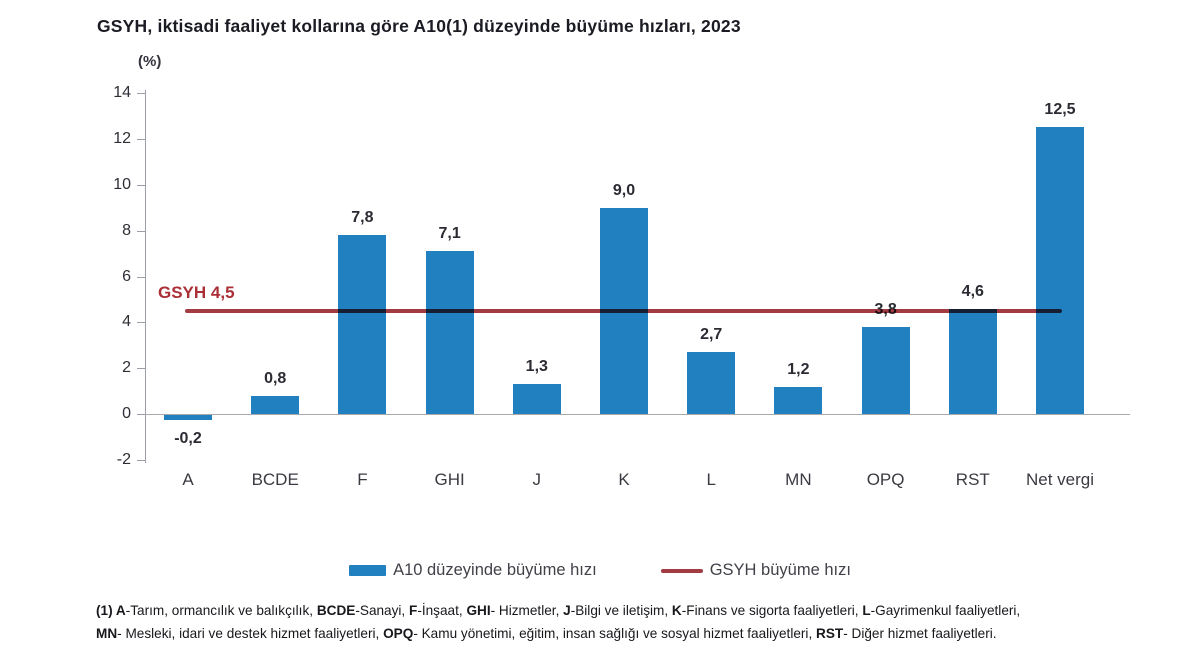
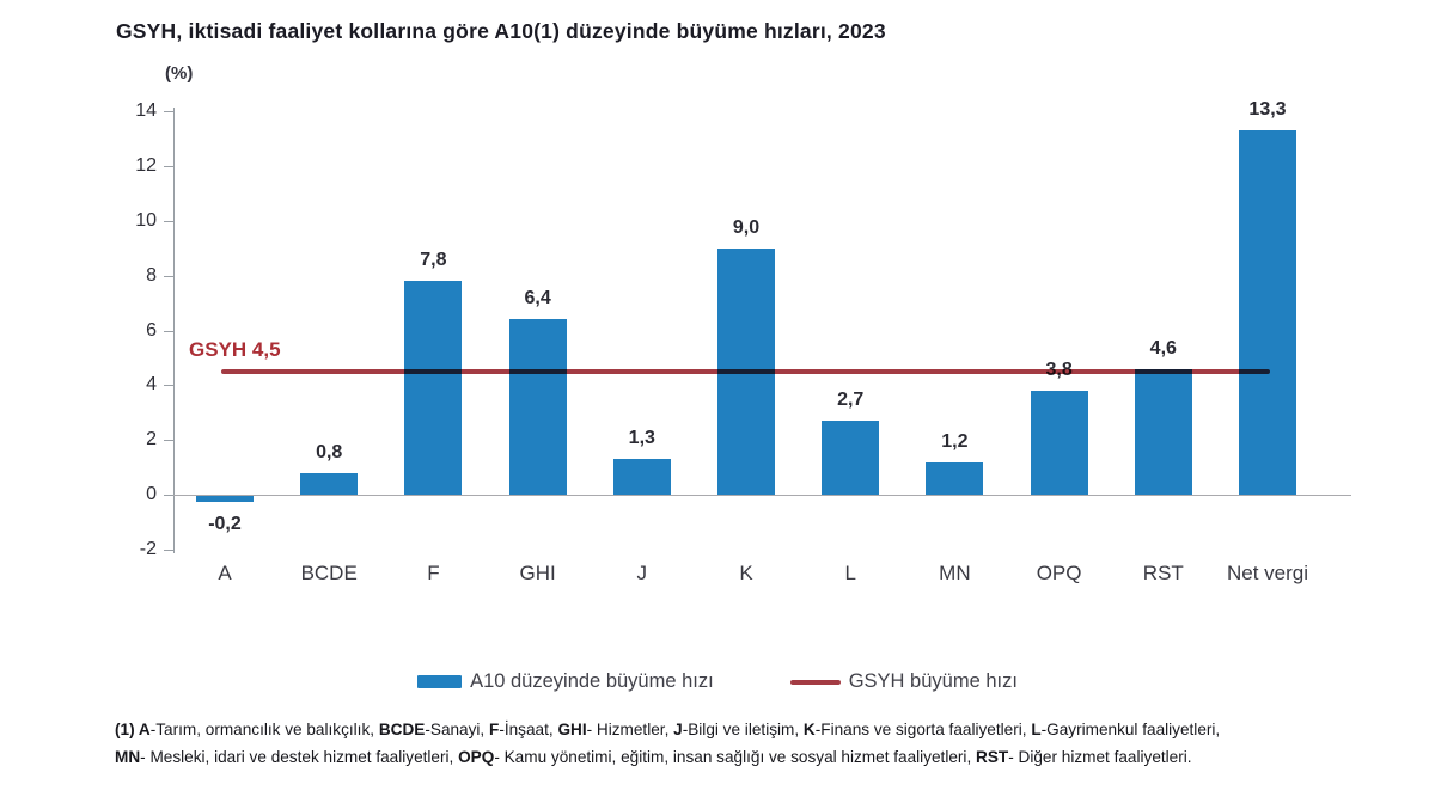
GHI: 7,1 -> 6,4
Net vergi: 12,5 -> 13,3
